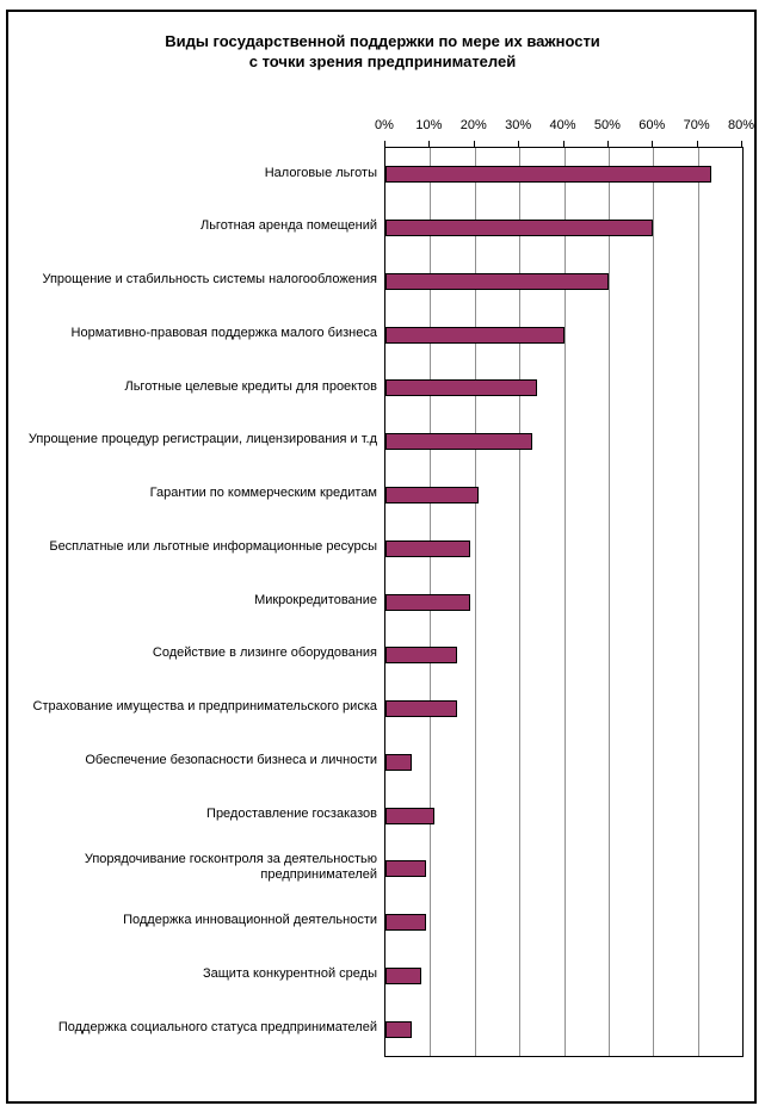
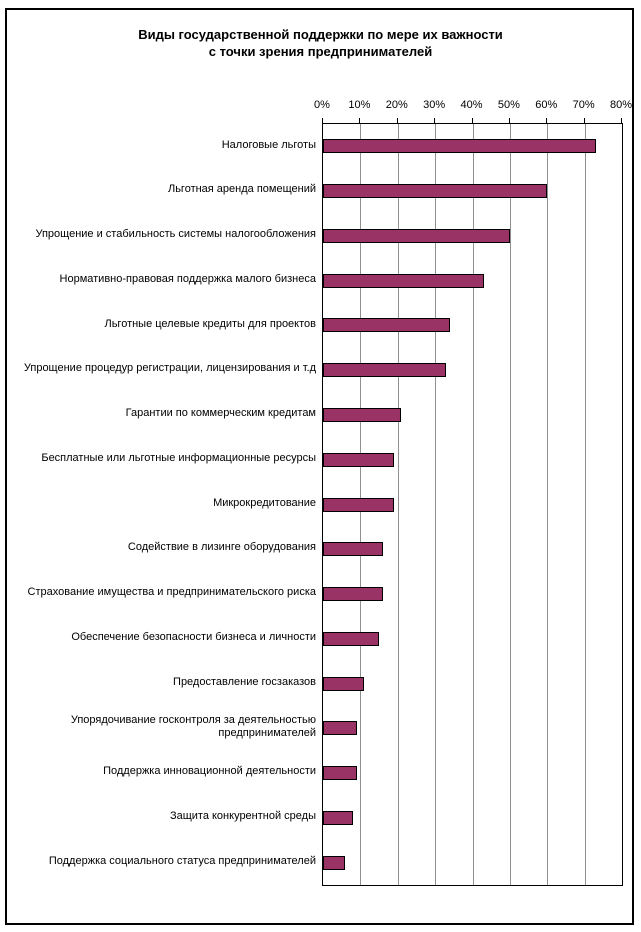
Нормативно-правовая поддержка малого бизнеса: 40% -> 43%
Обеспечение безопасности бизнеса и личности: 6% -> 15%
